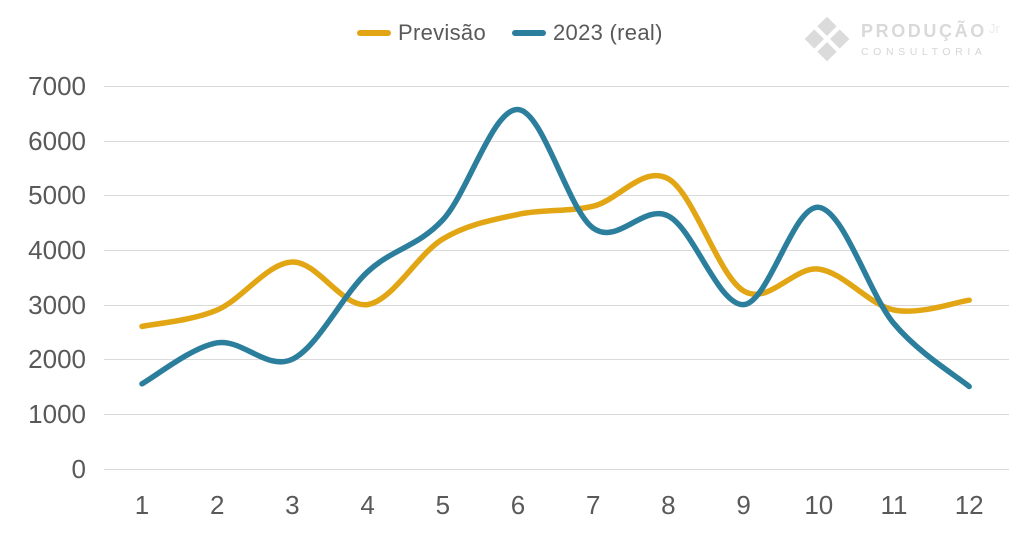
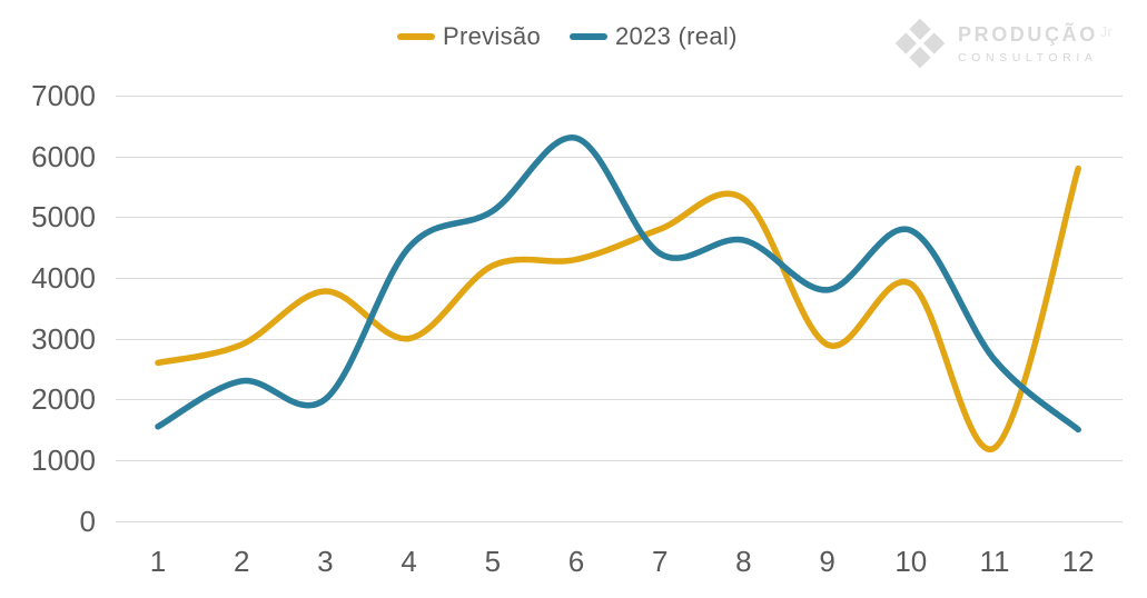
2023 (real)/4: 3600 -> 4500
2023 (real)/5: 4600 -> 5100
Previsão/6: 4600 -> 4300
2023 (real)/6: 6600 -> 6300
Previsão/9: 3200 -> 2900
2023 (real)/9: 3000 -> 3800
Previsão/10: 3600 -> 3900
Previsão/11: 2900 -> 1200
Previsão/12: 3100 -> 5800
